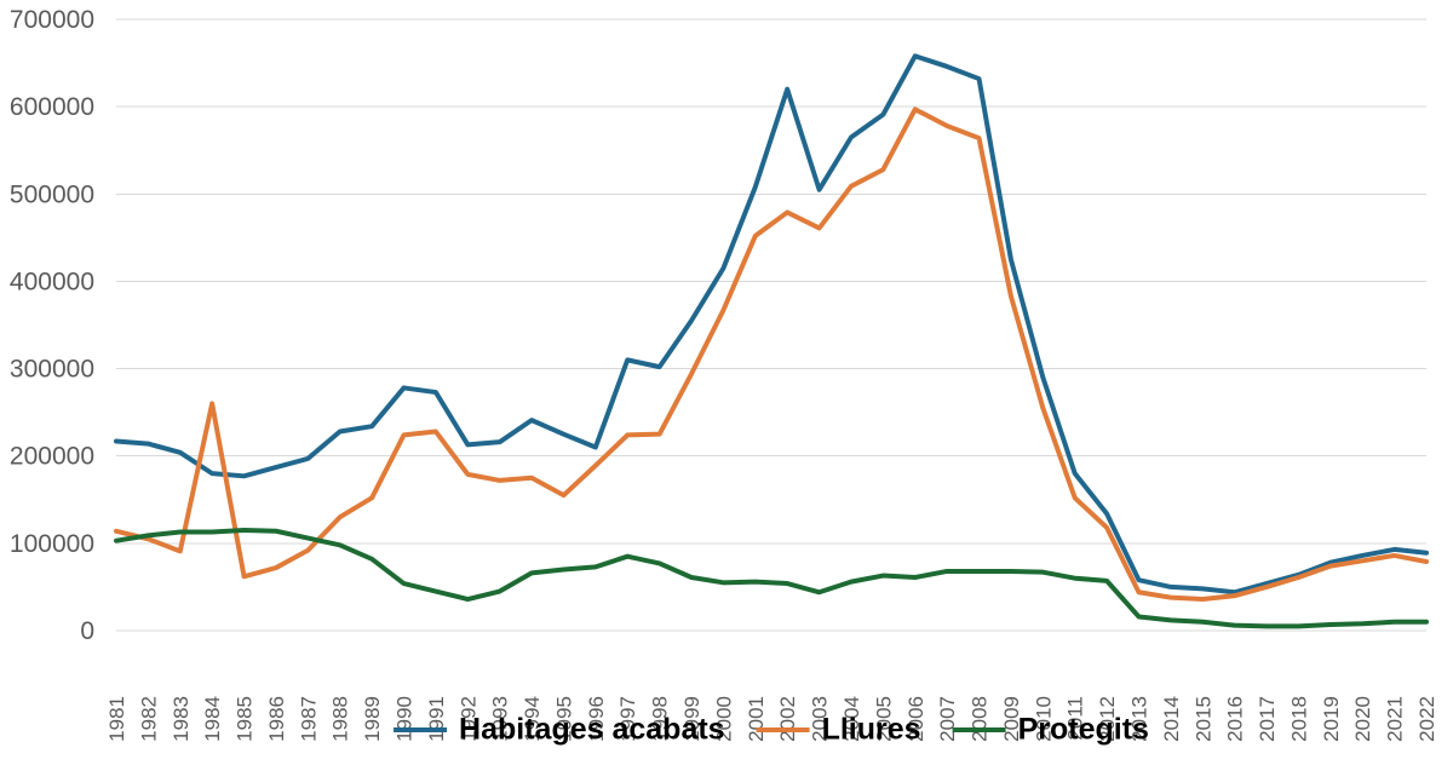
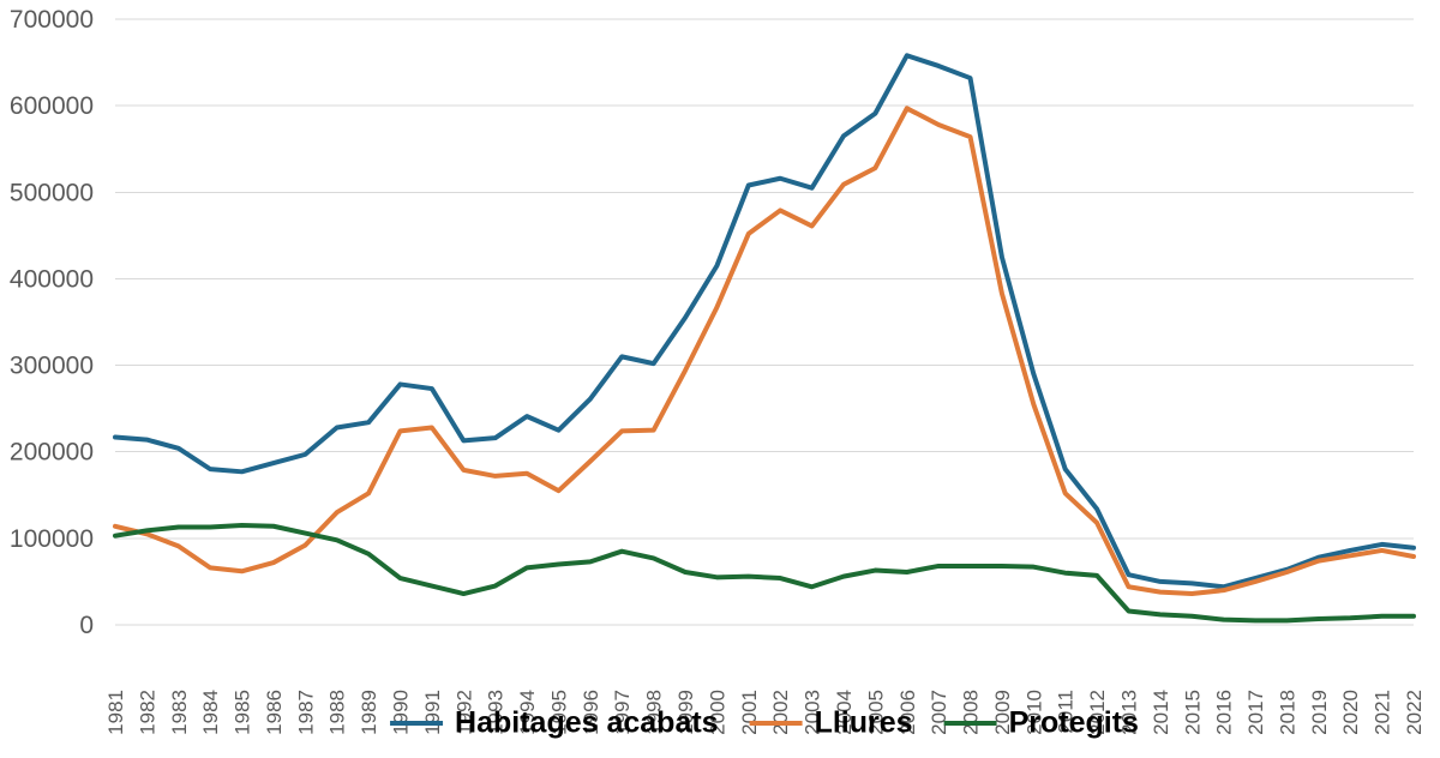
Lliures/1984: 260000 -> 70000
Habitages acabats/1996: 210000 -> 260000
Habitages acabats/2002: 620000 -> 520000
